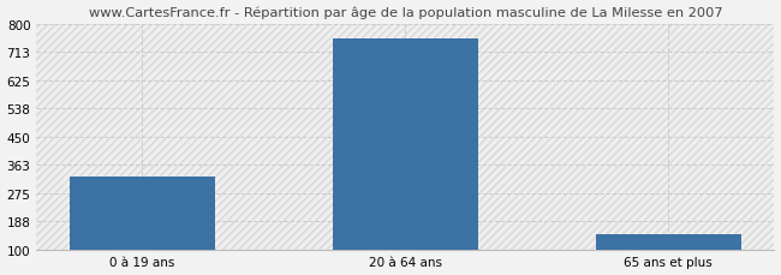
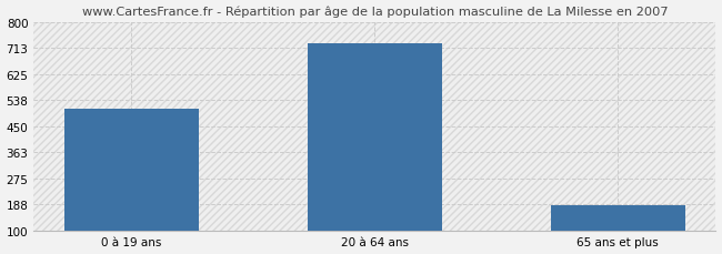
0 à 19 ans: 325 -> 510
20 à 64 ans: 755 -> 730
65 ans et plus: 148 -> 185
